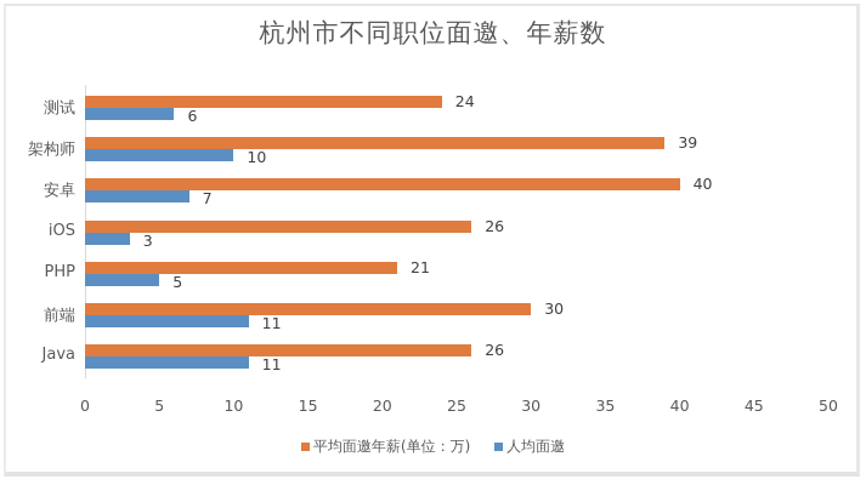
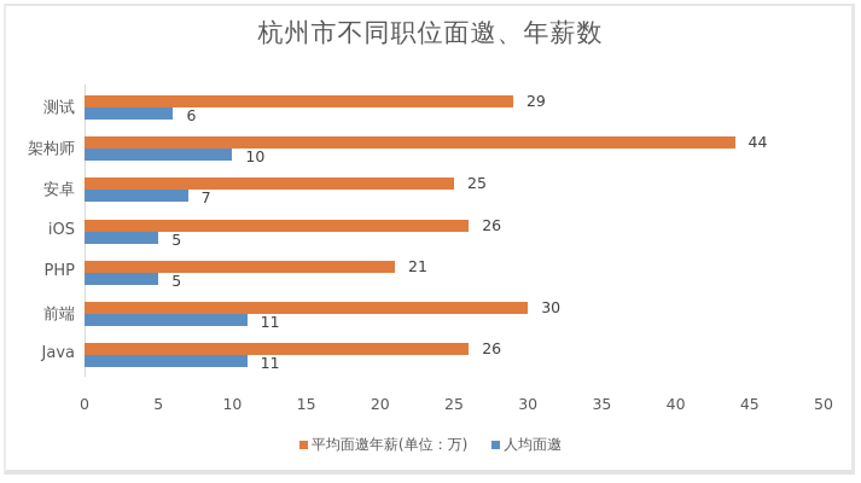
平均面邀年薪(单位：万)/测试: 24 -> 29
平均面邀年薪(单位：万)/架构师: 39 -> 44
平均面邀年薪(单位：万)/安卓: 40 -> 25
人均面邀/iOS: 3 -> 5
